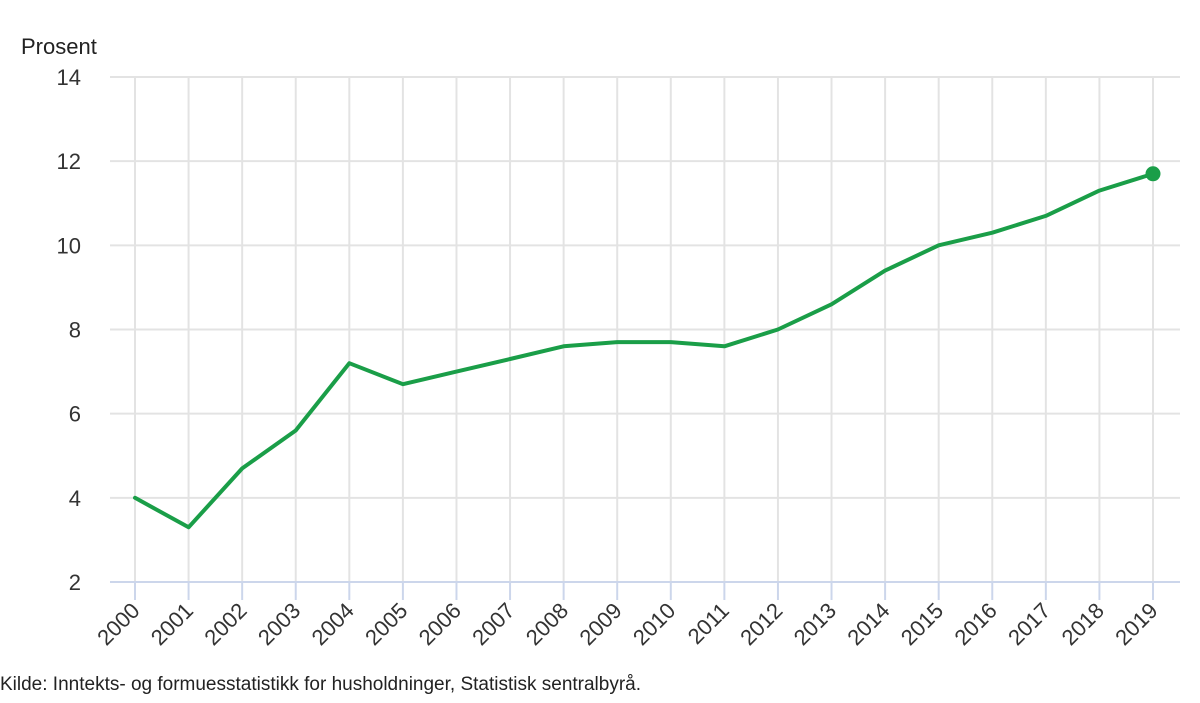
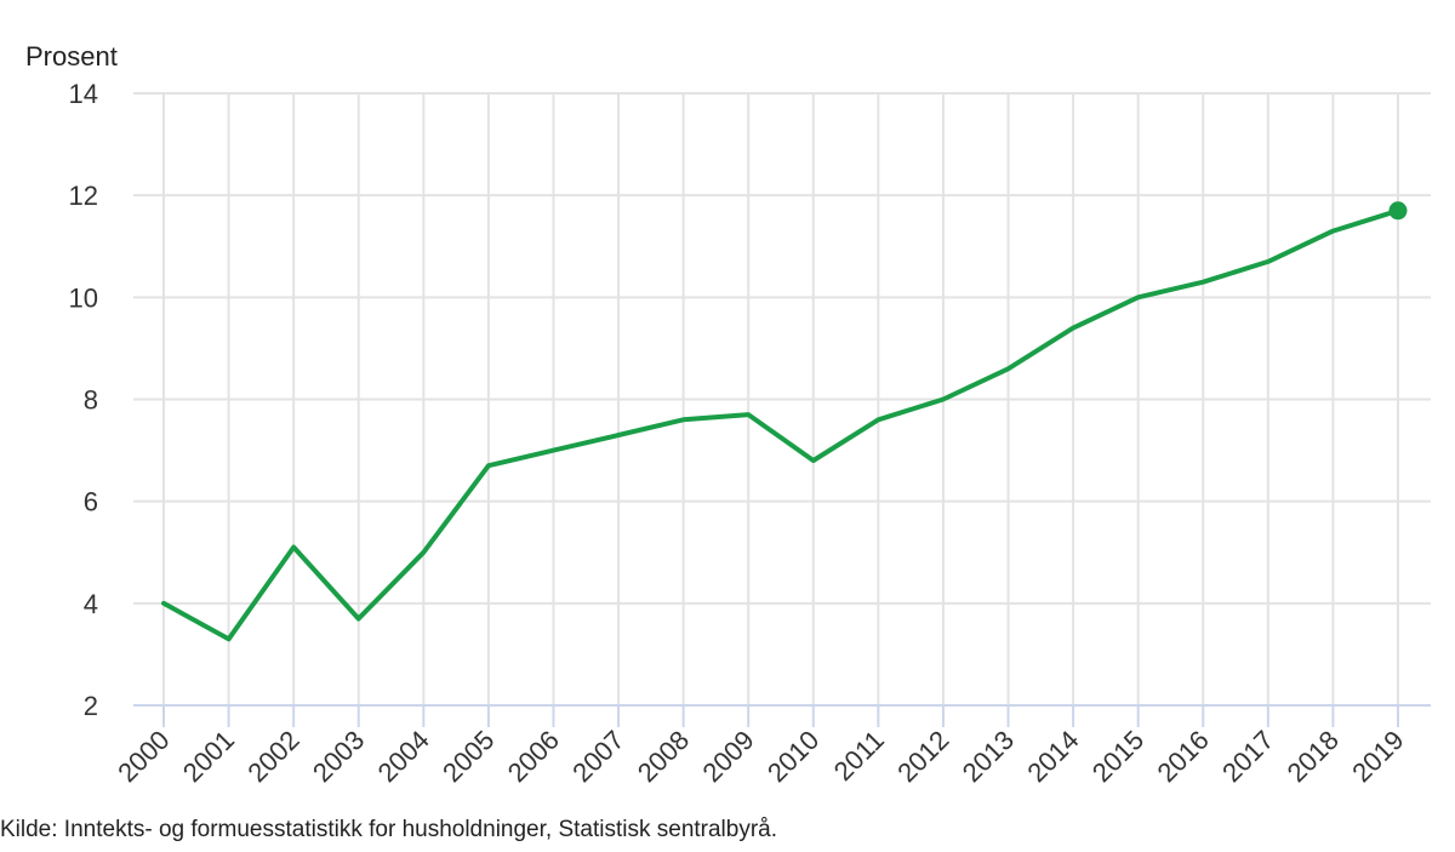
2002: 4.7 -> 5.1
2003: 5.6 -> 3.7
2004: 7.2 -> 5.0
2010: 7.7 -> 6.8
